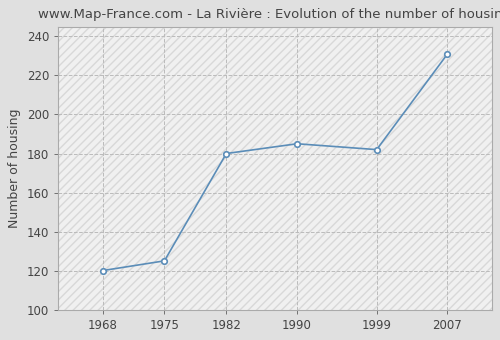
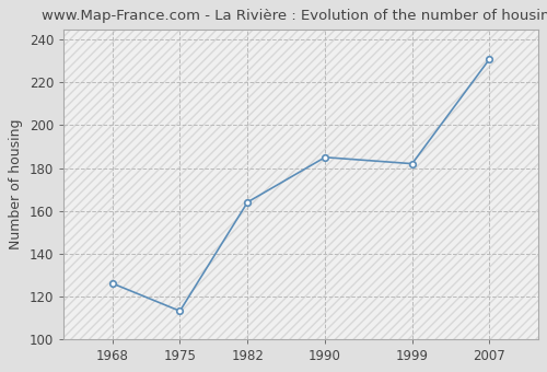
1968: 120 -> 126
1975: 125 -> 113
1982: 180 -> 164
